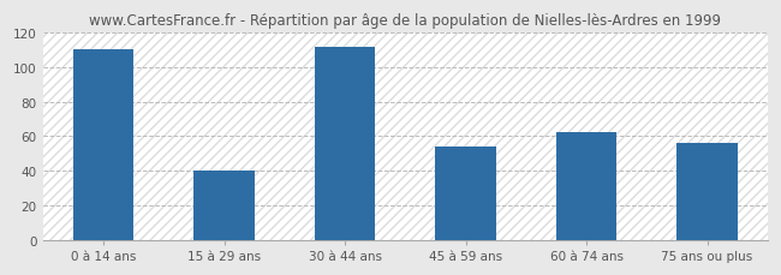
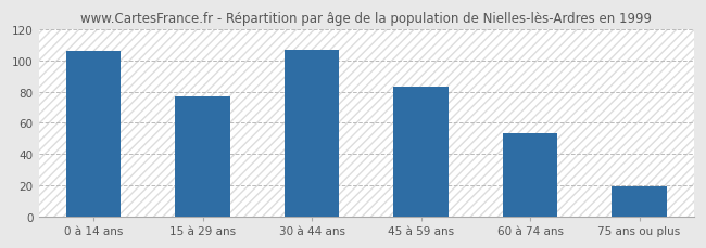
0 à 14 ans: 110 -> 106
15 à 29 ans: 40 -> 77
30 à 44 ans: 112 -> 107
45 à 59 ans: 54 -> 83
60 à 74 ans: 62 -> 53
75 ans ou plus: 56 -> 19
